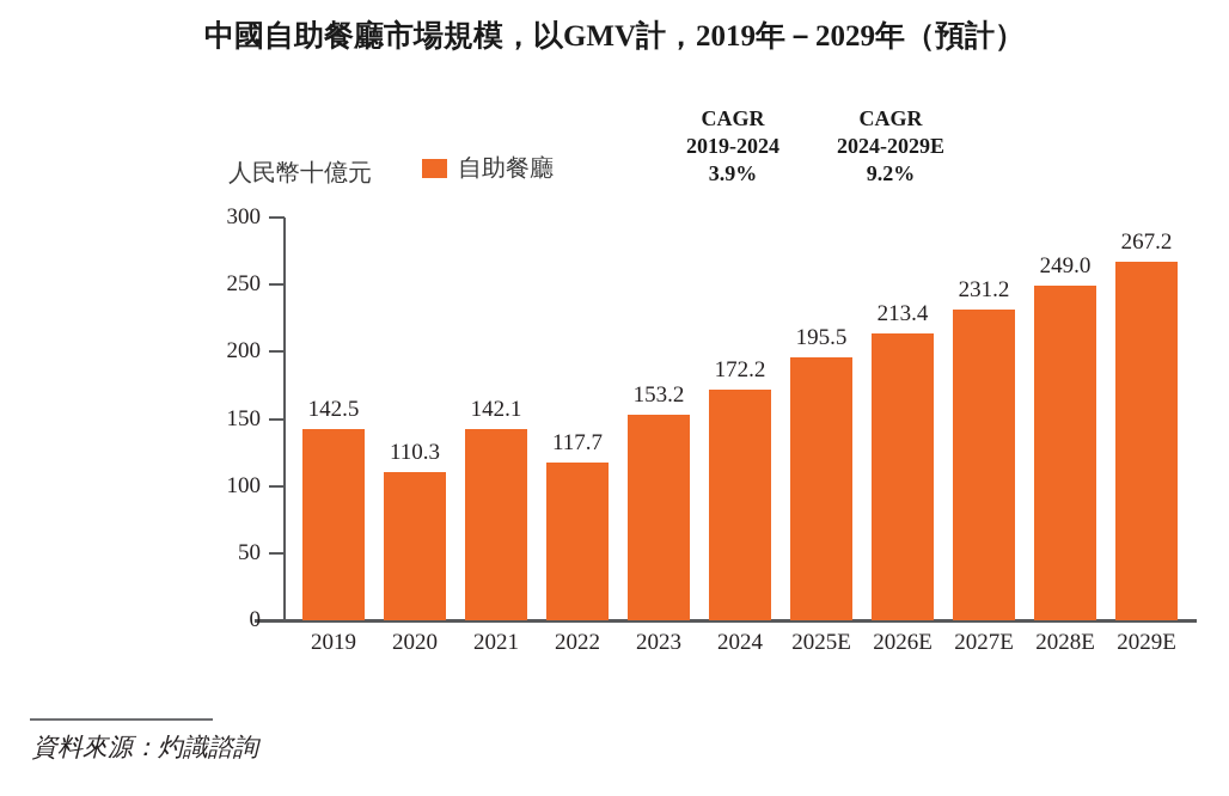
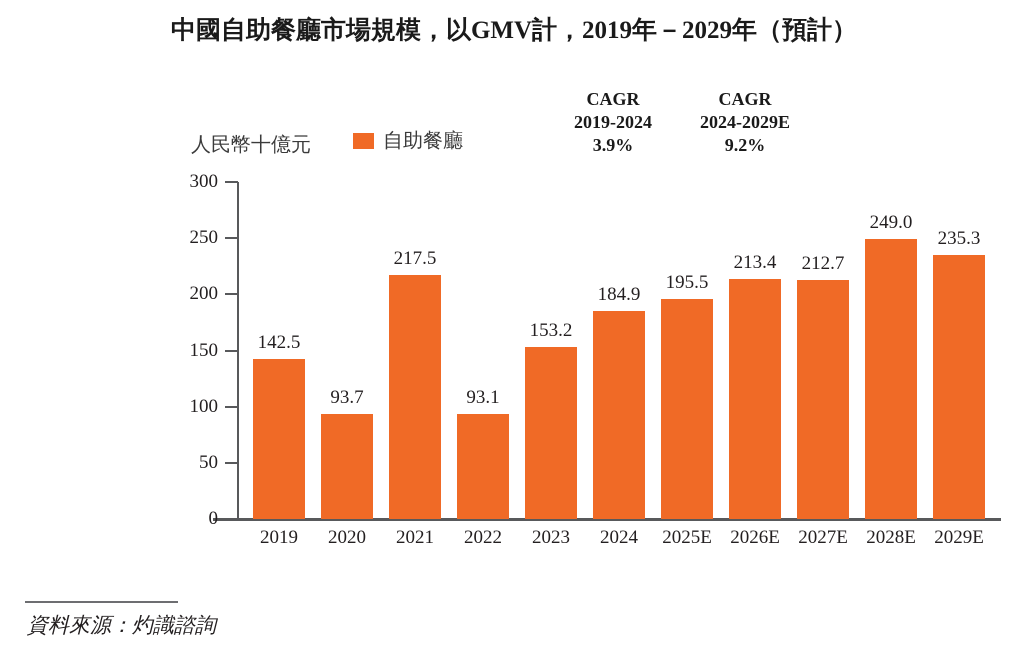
2020: 110.3 -> 93.7
2021: 142.1 -> 217.5
2022: 117.7 -> 93.1
2024: 172.2 -> 184.9
2027E: 231.2 -> 212.7
2029E: 267.2 -> 235.3
